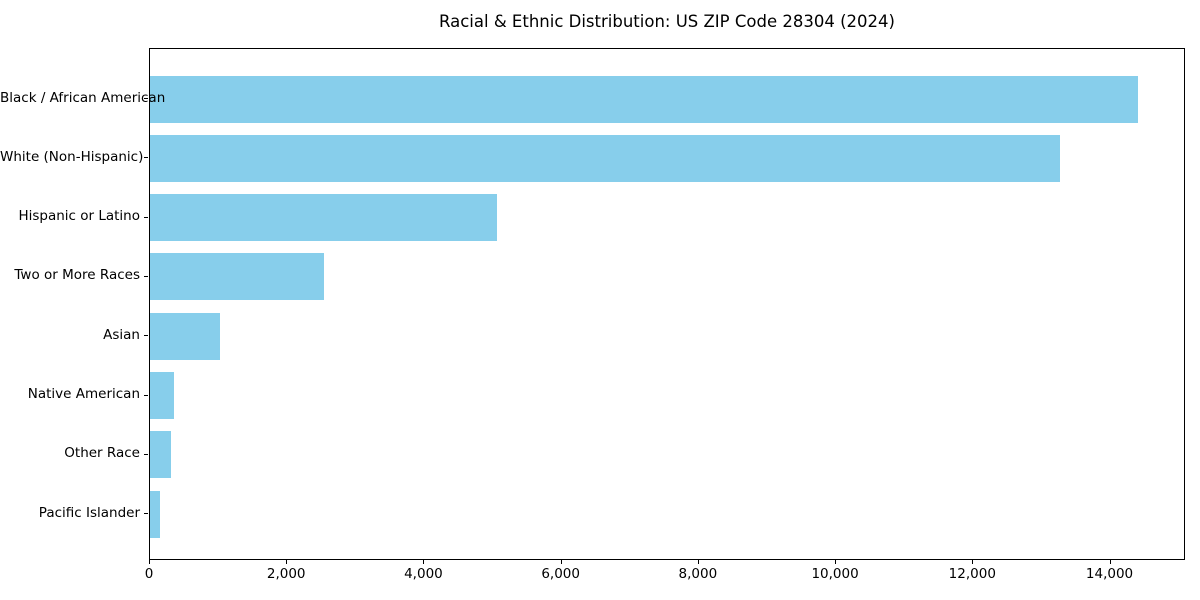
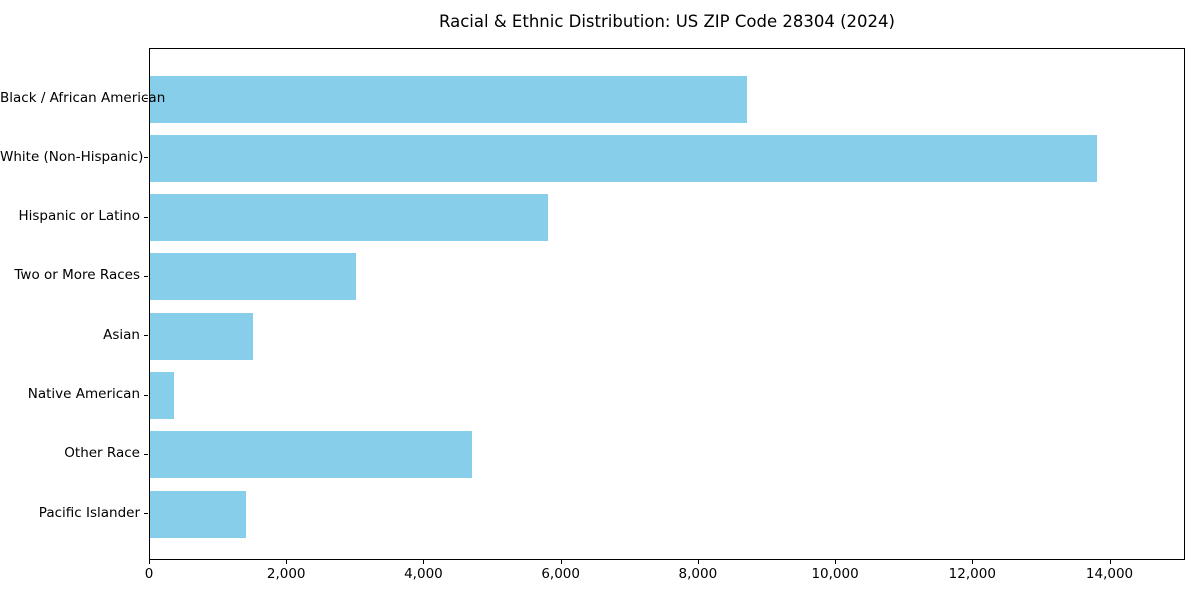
Black / African American: 14400 -> 8700
White (Non-Hispanic): 13300 -> 13800
Hispanic or Latino: 5100 -> 5800
Two or More Races: 2500 -> 3000
Asian: 1000 -> 1500
Other Race: 300 -> 4700
Pacific Islander: 100 -> 1400
